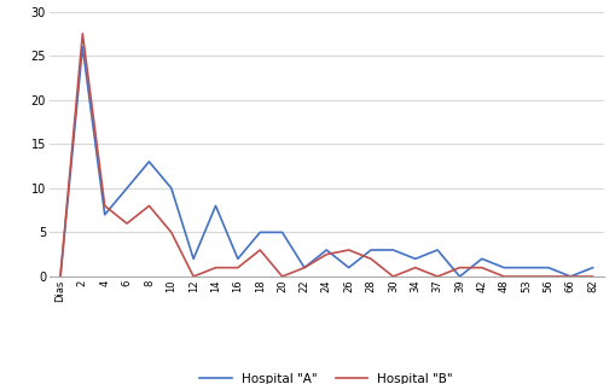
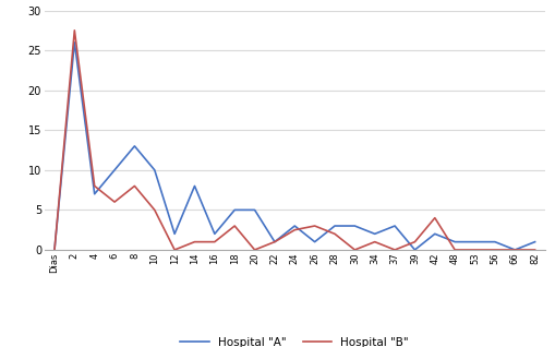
Hospital "B"/42: 1.0 -> 4.0
